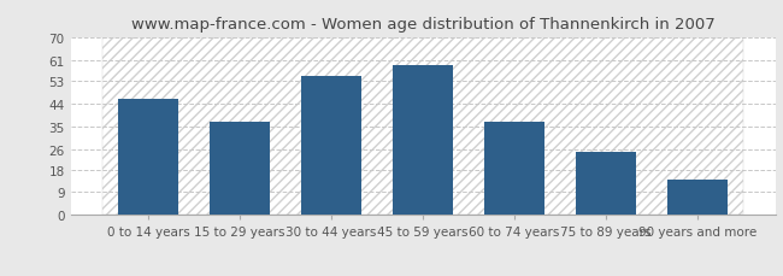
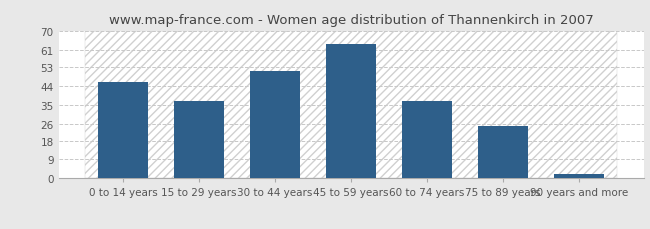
30 to 44 years: 55 -> 51
45 to 59 years: 59 -> 64
90 years and more: 14 -> 2
